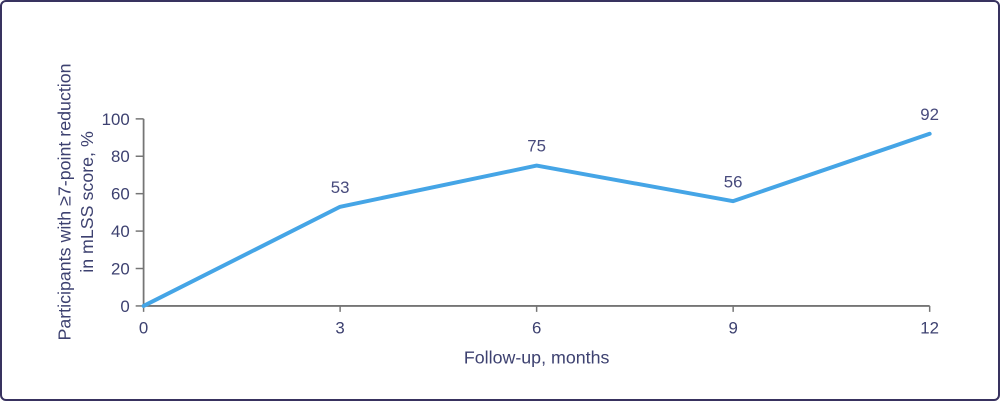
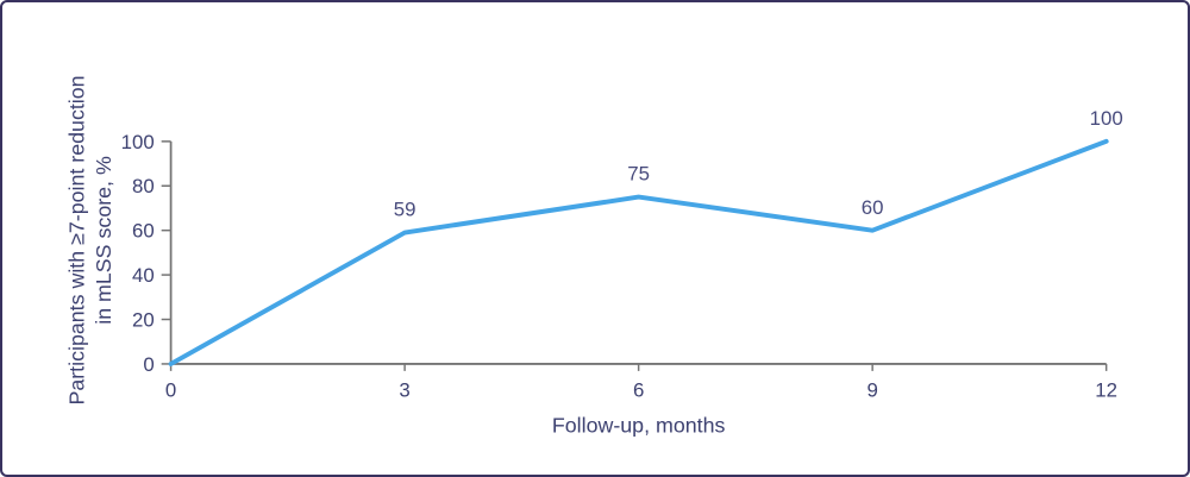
3: 53 -> 59
9: 56 -> 60
12: 92 -> 100
